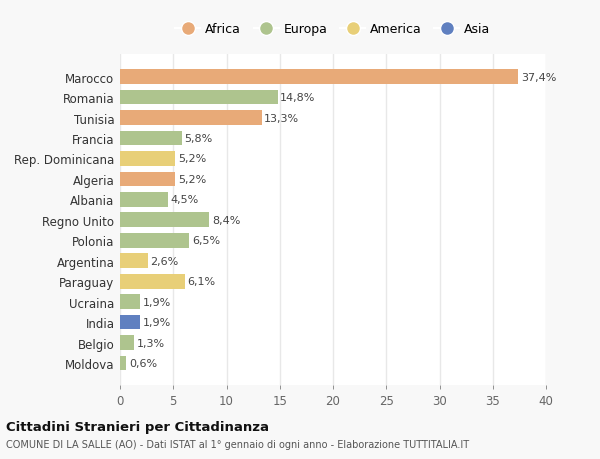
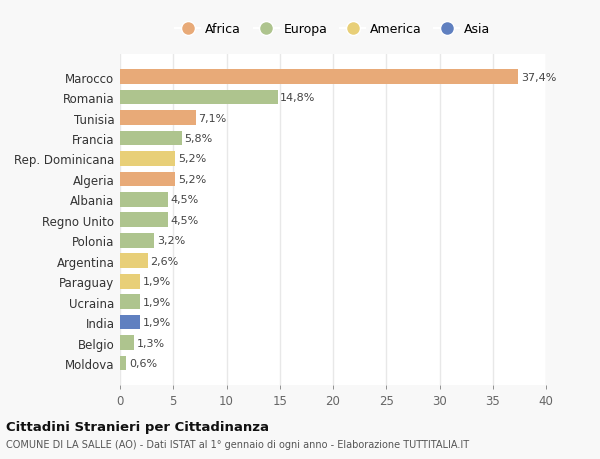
Tunisia: 13,3% -> 7,1%
Regno Unito: 8,4% -> 4,5%
Polonia: 6,5% -> 3,2%
Paraguay: 6,1% -> 1,9%
